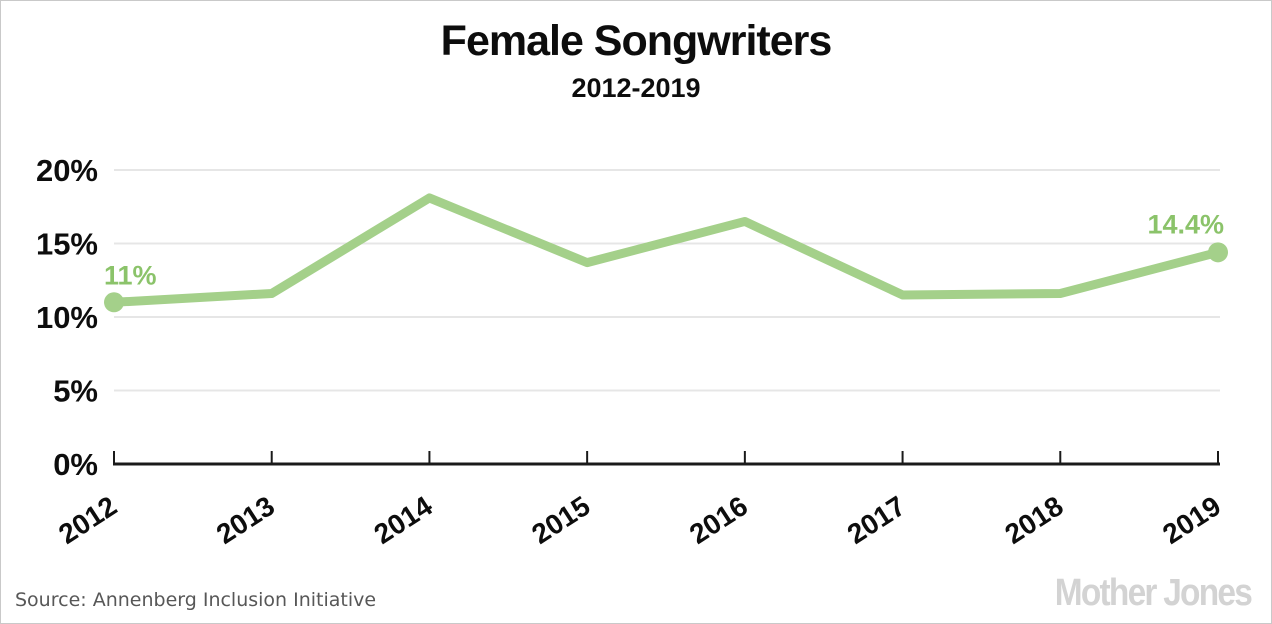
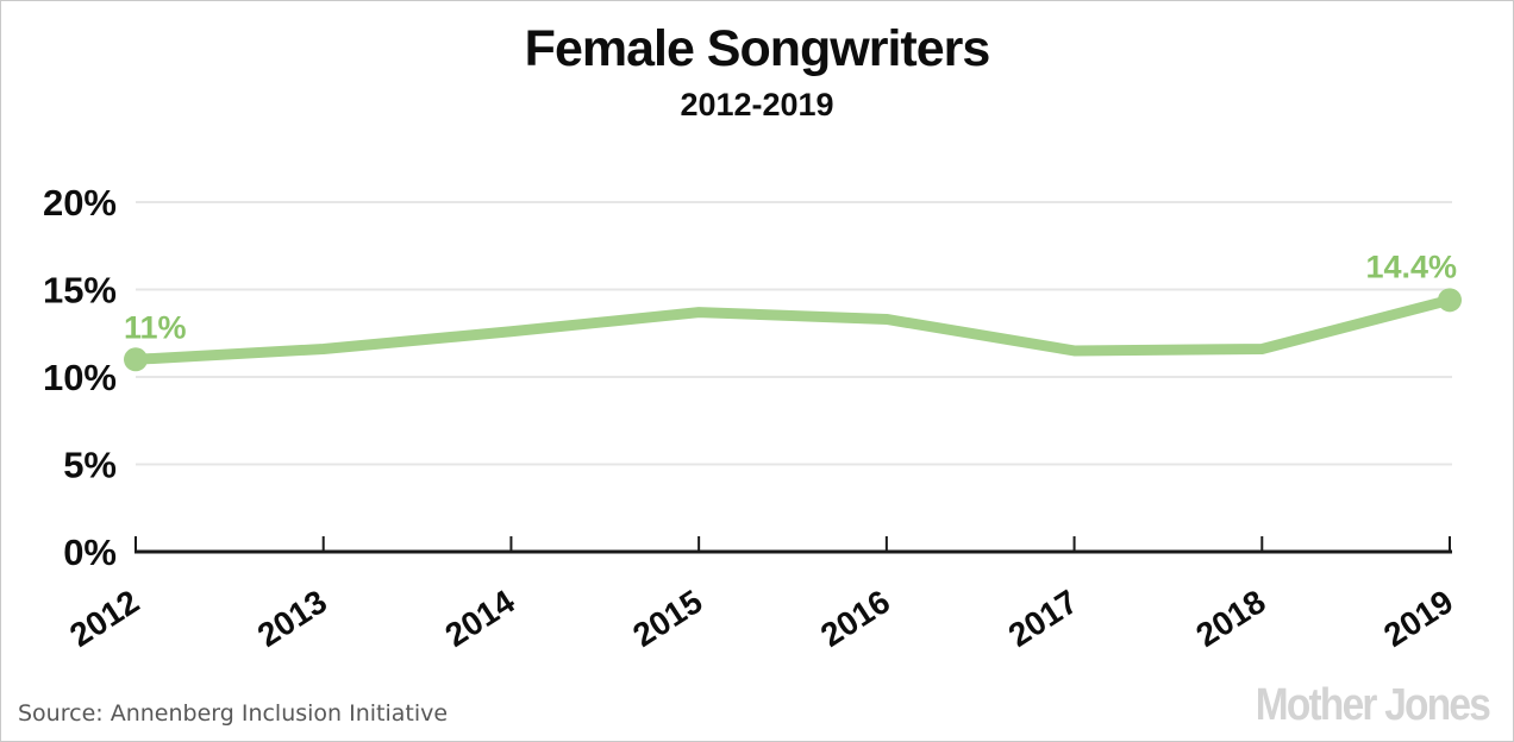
2014: 18.1% -> 12.6%
2016: 16.5% -> 13.3%
